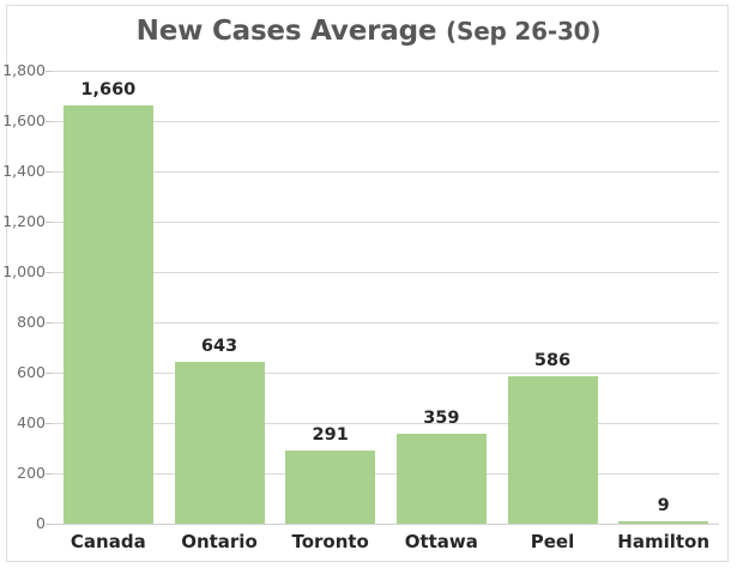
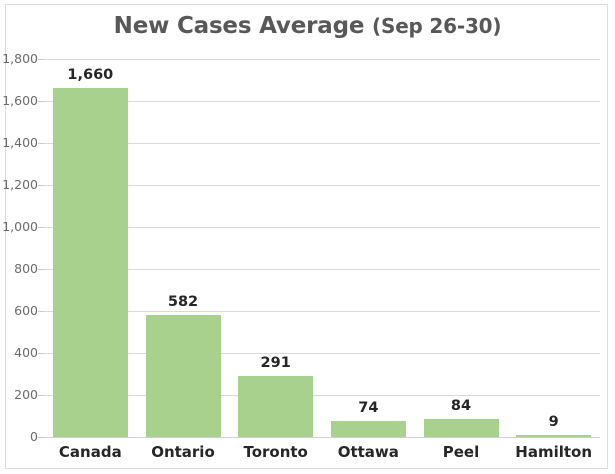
Ontario: 643 -> 582
Ottawa: 359 -> 74
Peel: 586 -> 84
